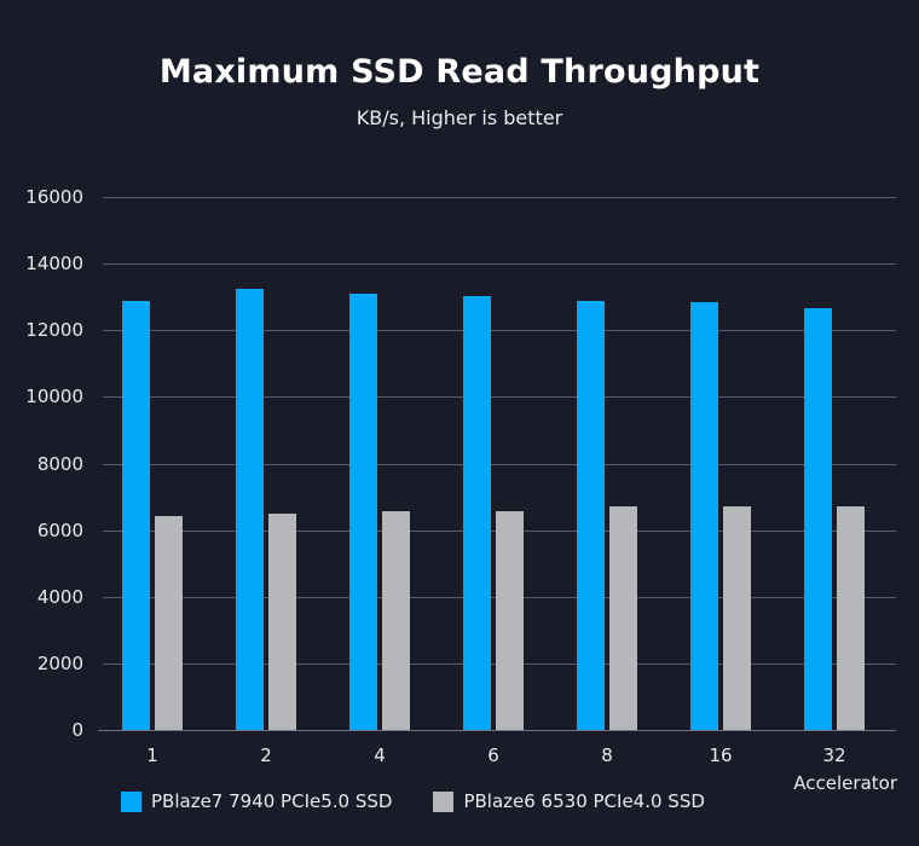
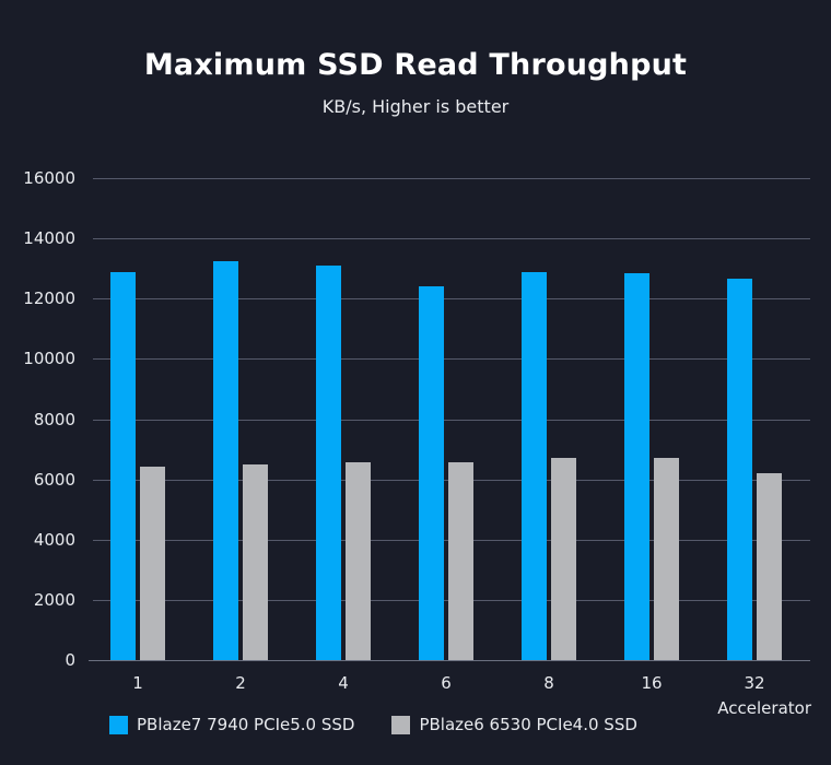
PBlaze7 7940 PCIe5.0 SSD/6: 13000 -> 12400
PBlaze6 6530 PCIe4.0 SSD/32: 6700 -> 6200
